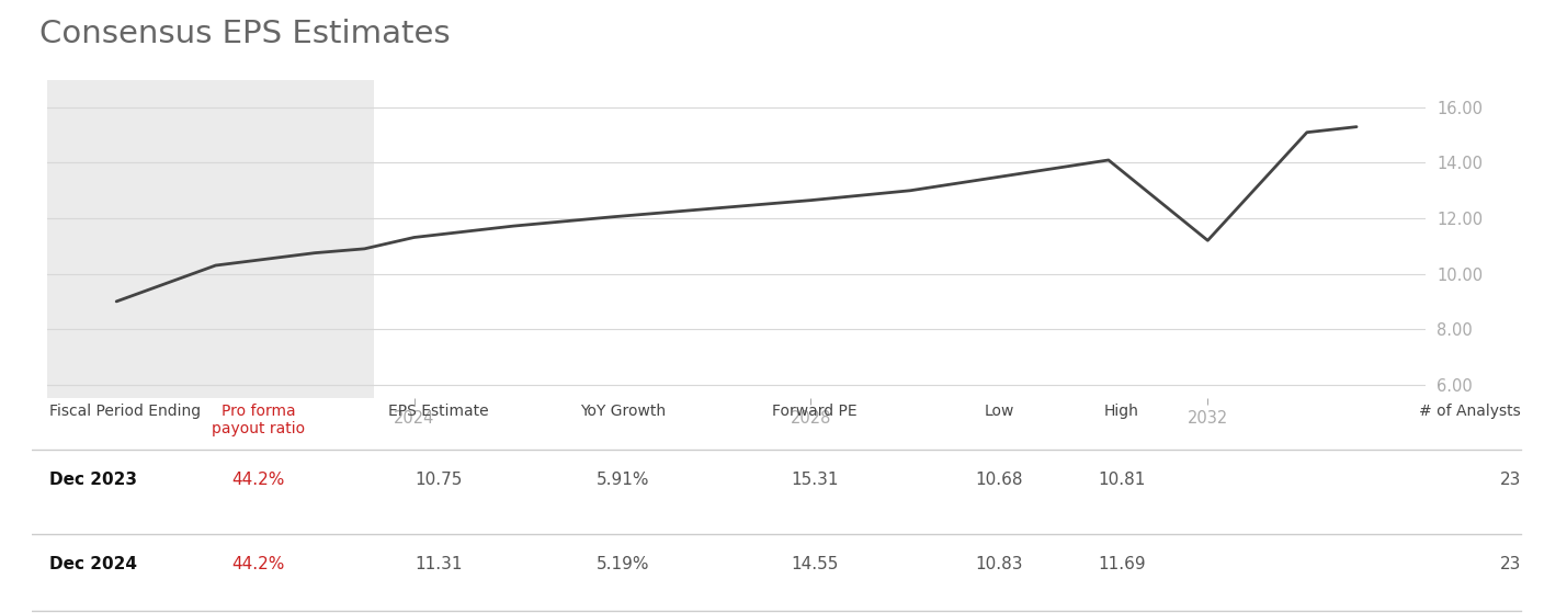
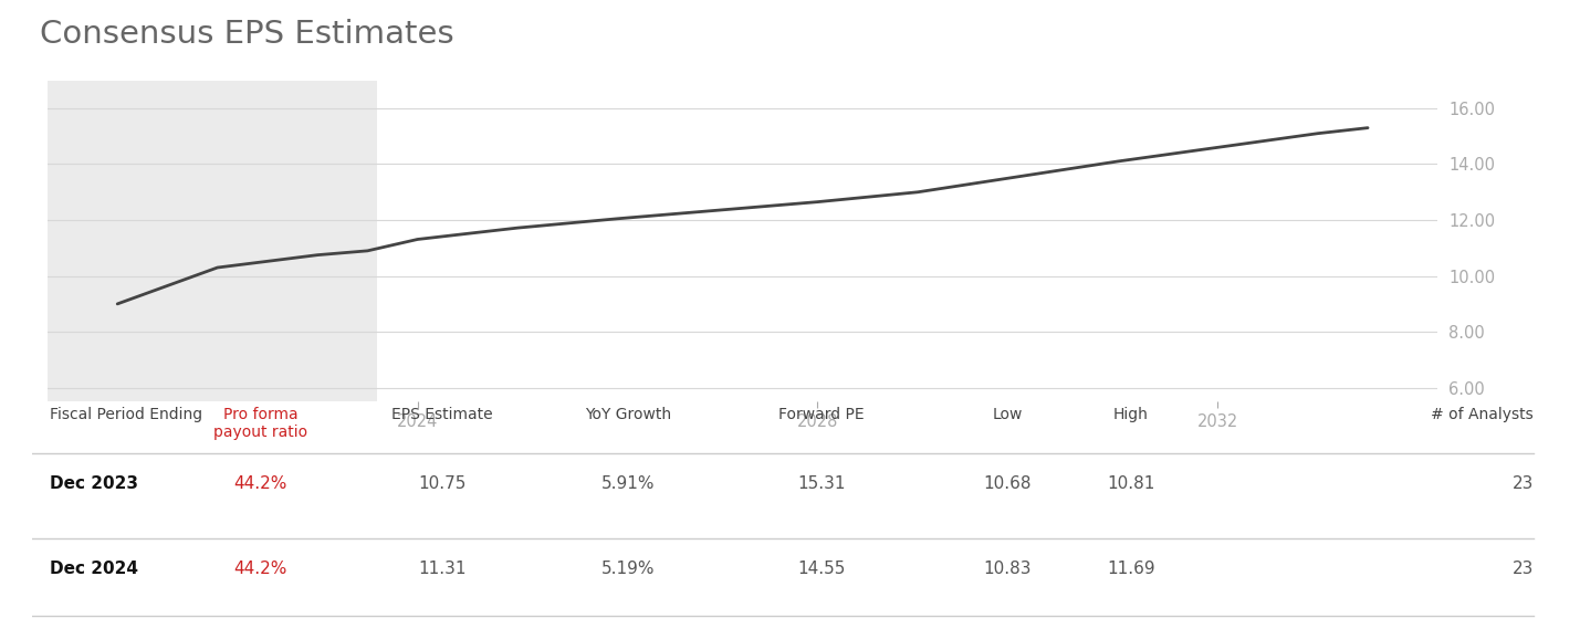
2032: 11.20 -> 14.60
